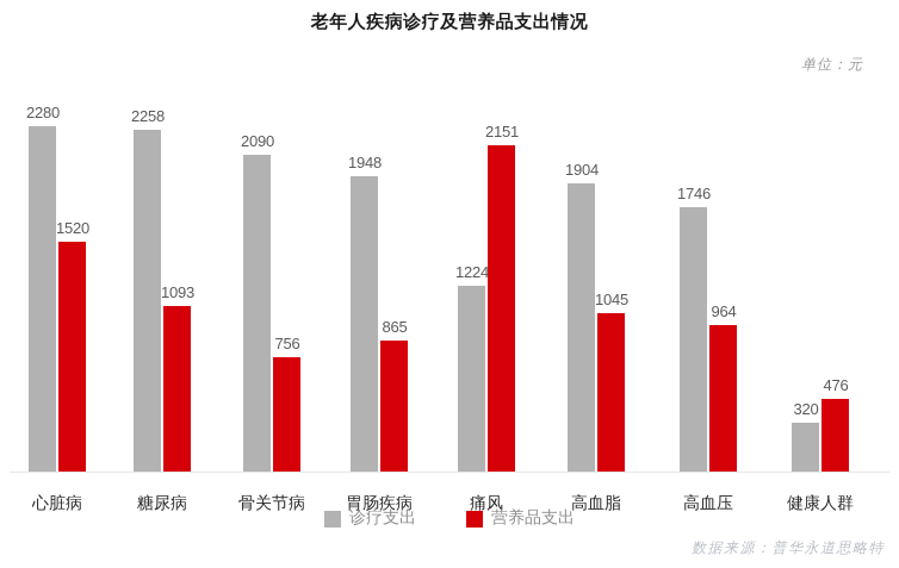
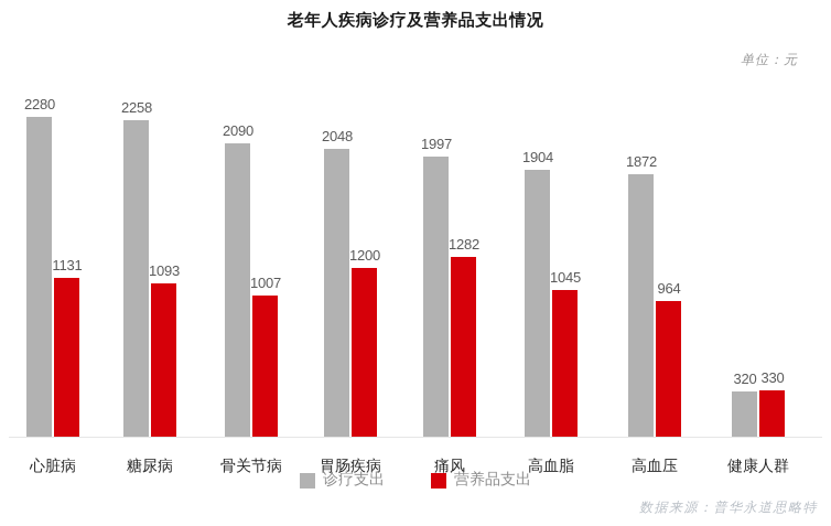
营养品支出/心脏病: 1520 -> 1131
营养品支出/骨关节病: 756 -> 1007
诊疗支出/胃肠疾病: 1948 -> 2048
营养品支出/胃肠疾病: 865 -> 1200
诊疗支出/痛风: 1224 -> 1997
营养品支出/痛风: 2151 -> 1282
诊疗支出/高血压: 1746 -> 1872
营养品支出/健康人群: 476 -> 330
